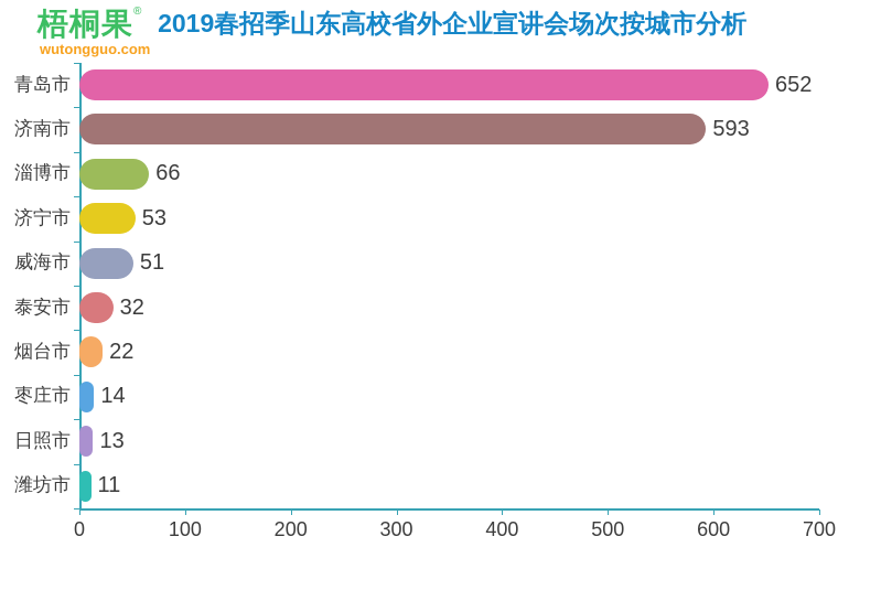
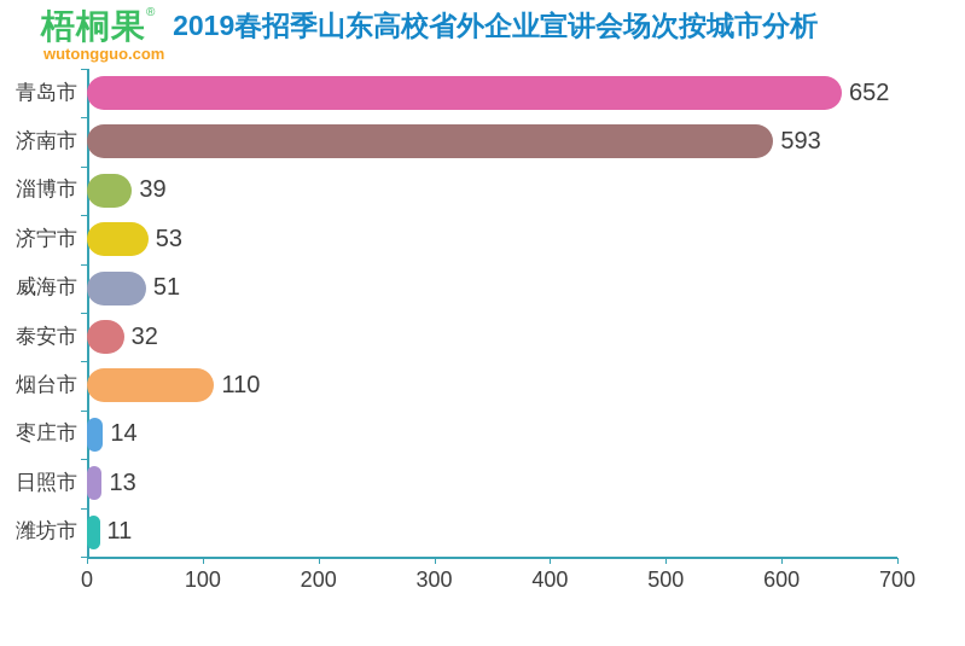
淄博市: 66 -> 39
烟台市: 22 -> 110
